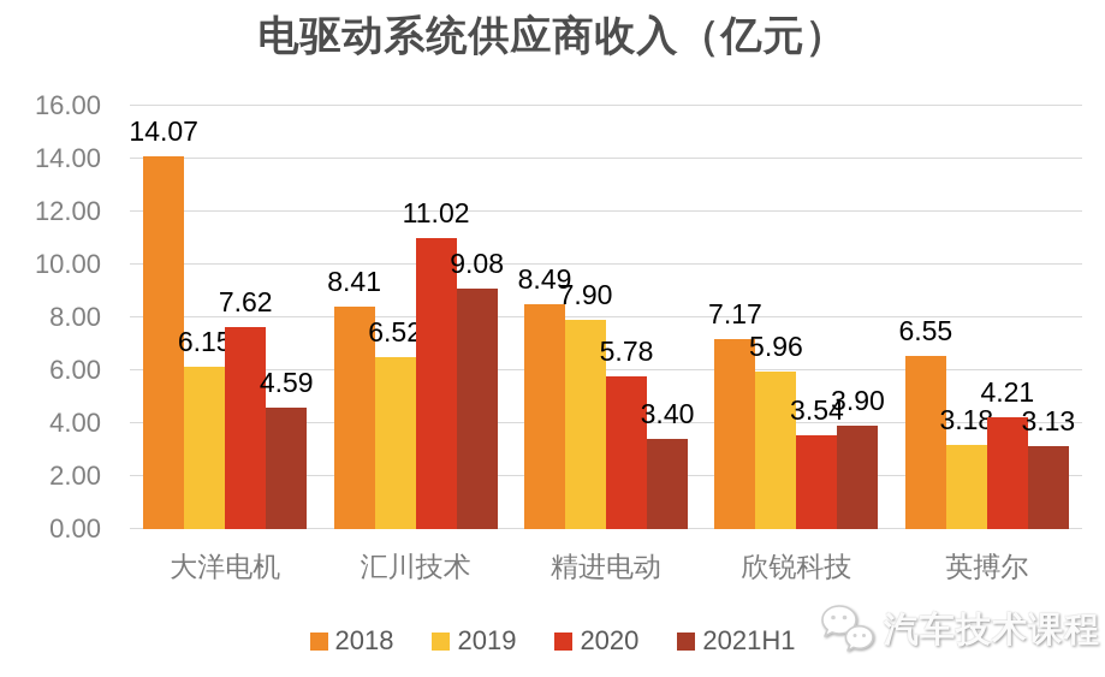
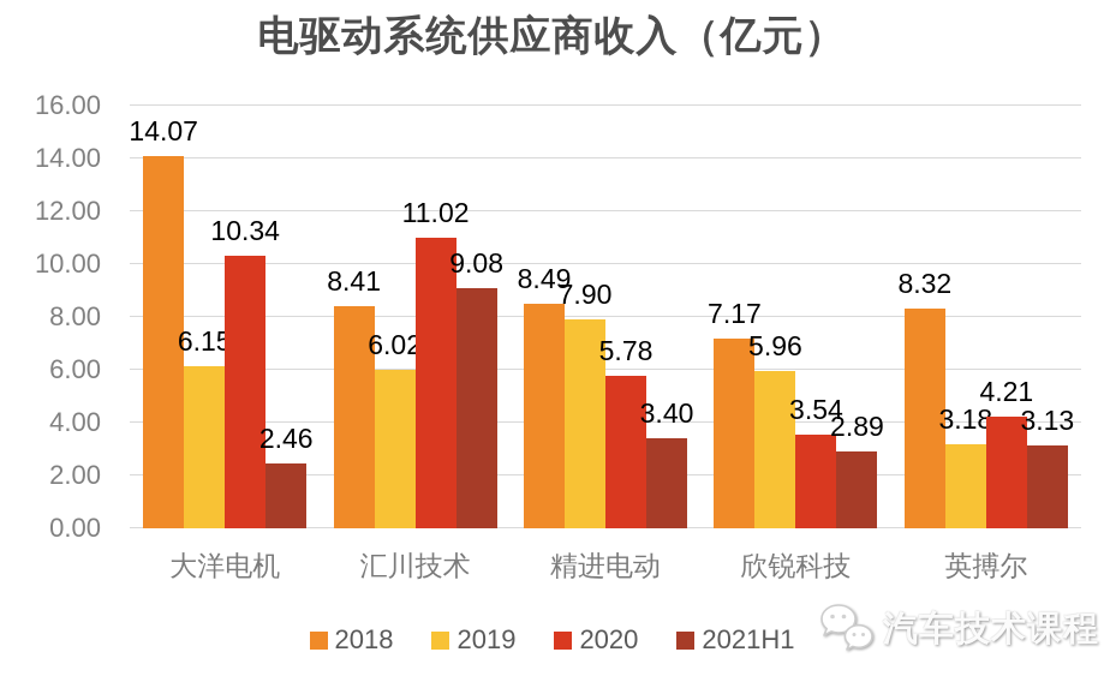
2020/大洋电机: 7.62 -> 10.34
2021H1/大洋电机: 4.59 -> 2.46
2019/汇川技术: 6.52 -> 6.02
2021H1/欣锐科技: 3.90 -> 2.89
2018/英搏尔: 6.55 -> 8.32
